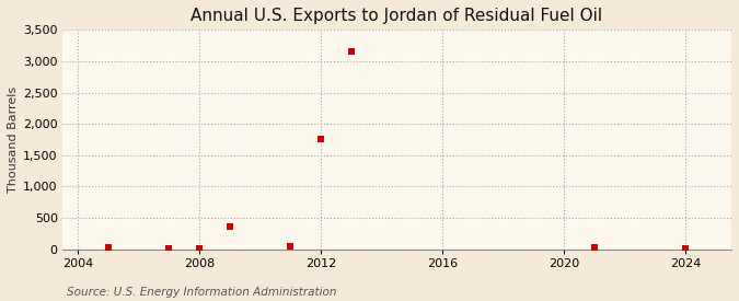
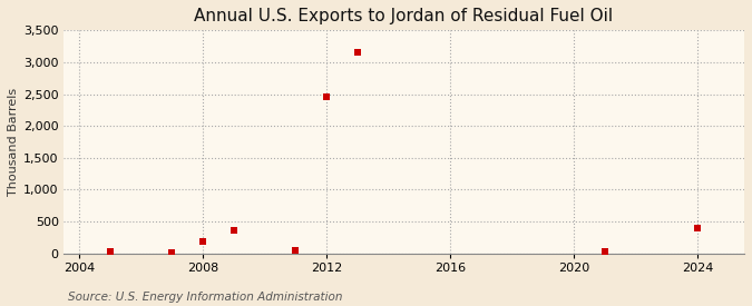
2008: 20 -> 180
2012: 1,760 -> 2,460
2024: 20 -> 400
